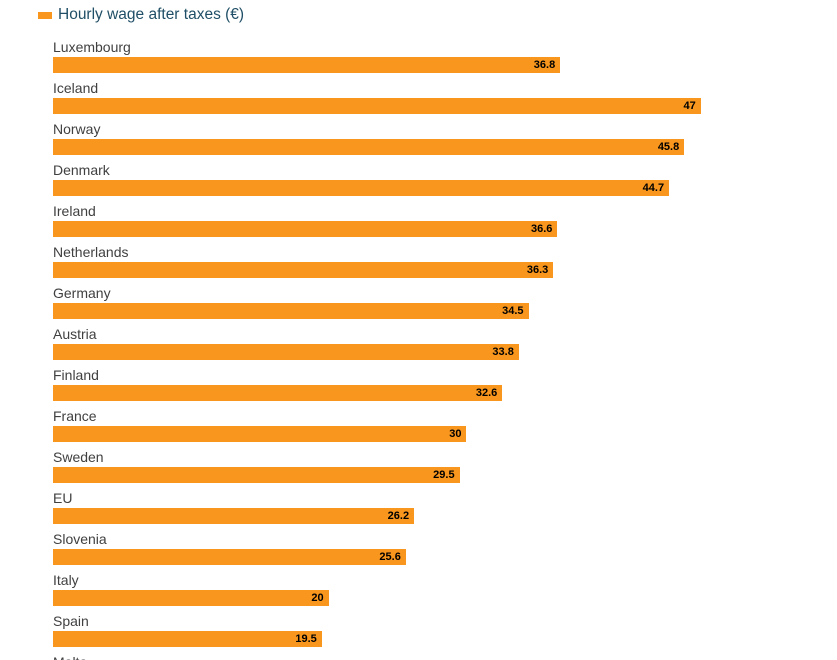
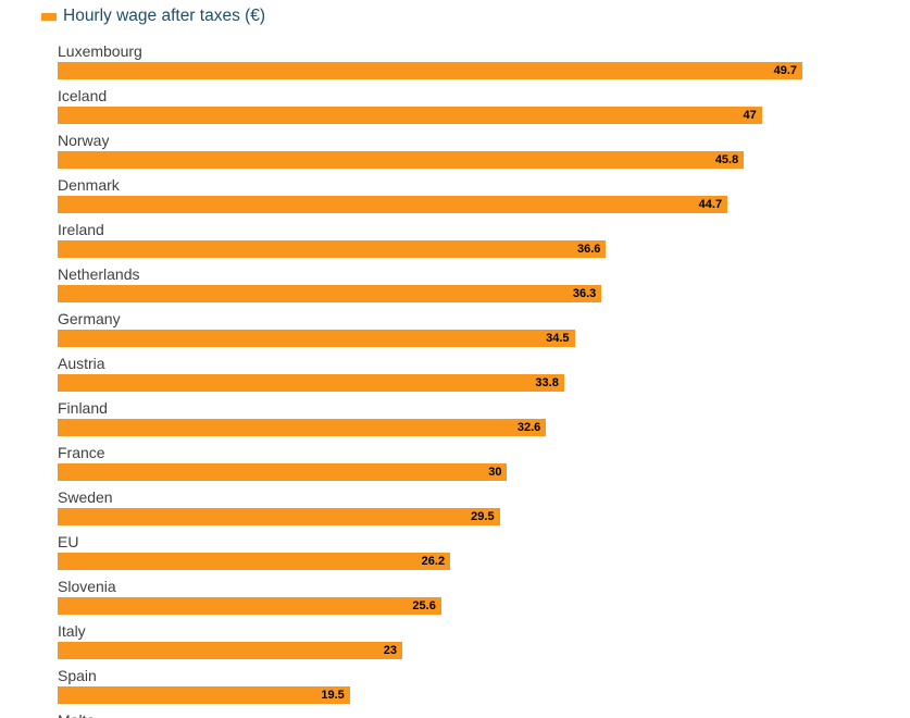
Luxembourg: 36.8 -> 49.7
Italy: 20 -> 23
